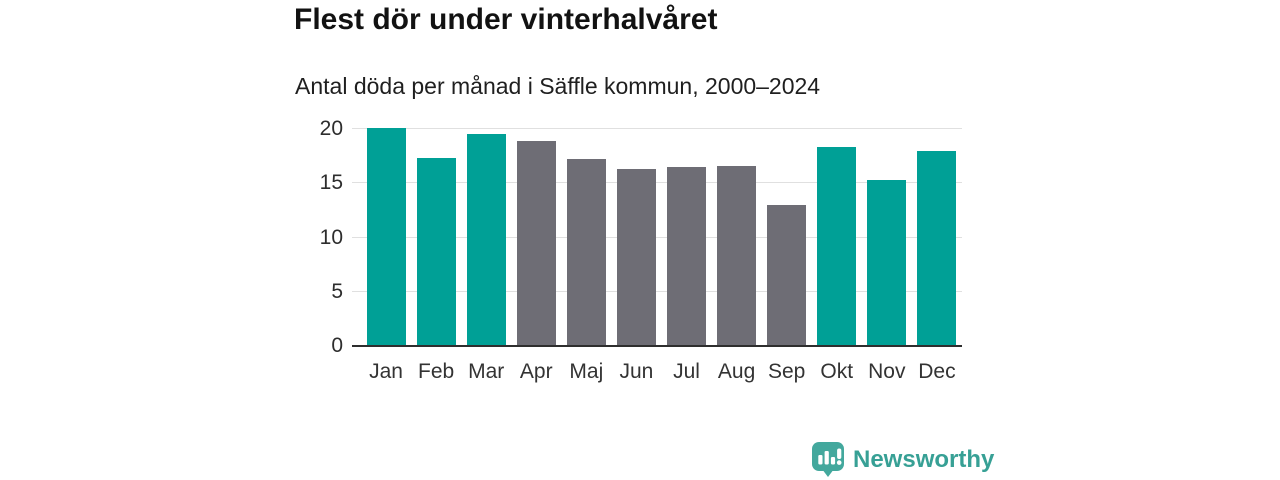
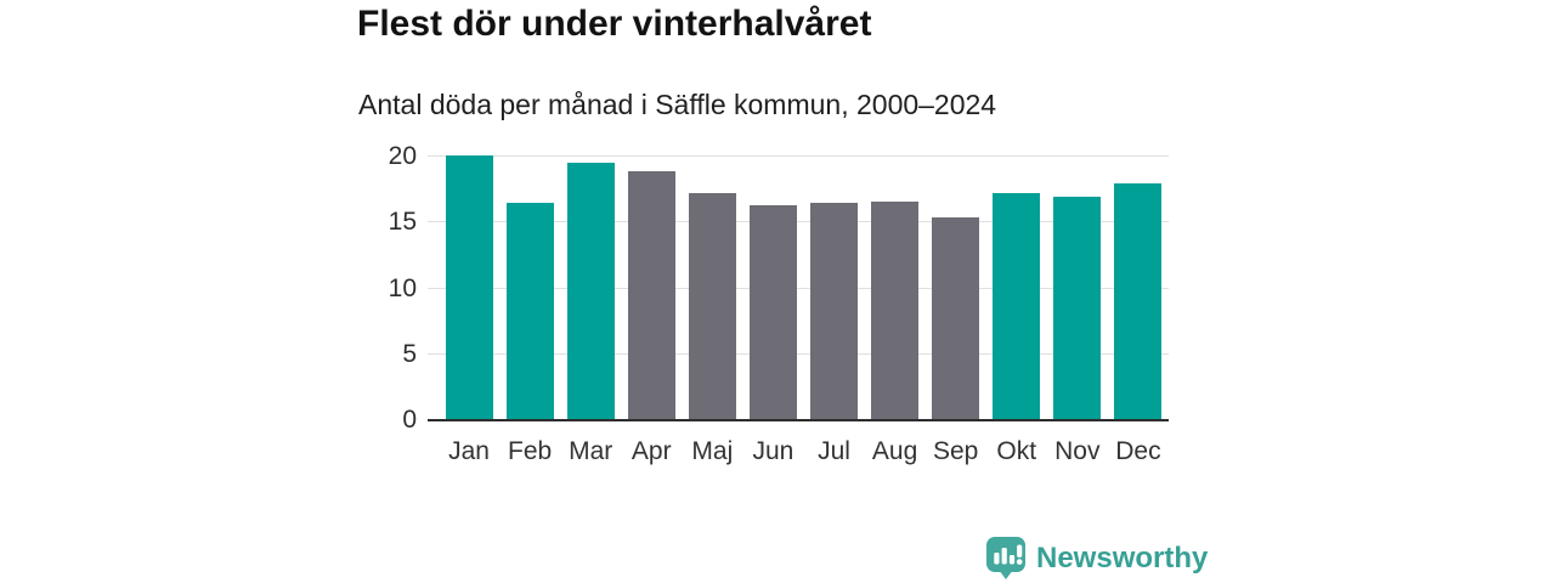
Feb: 17.3 -> 16.5
Sep: 13.0 -> 15.4
Okt: 18.3 -> 17.2
Nov: 15.3 -> 17.0
